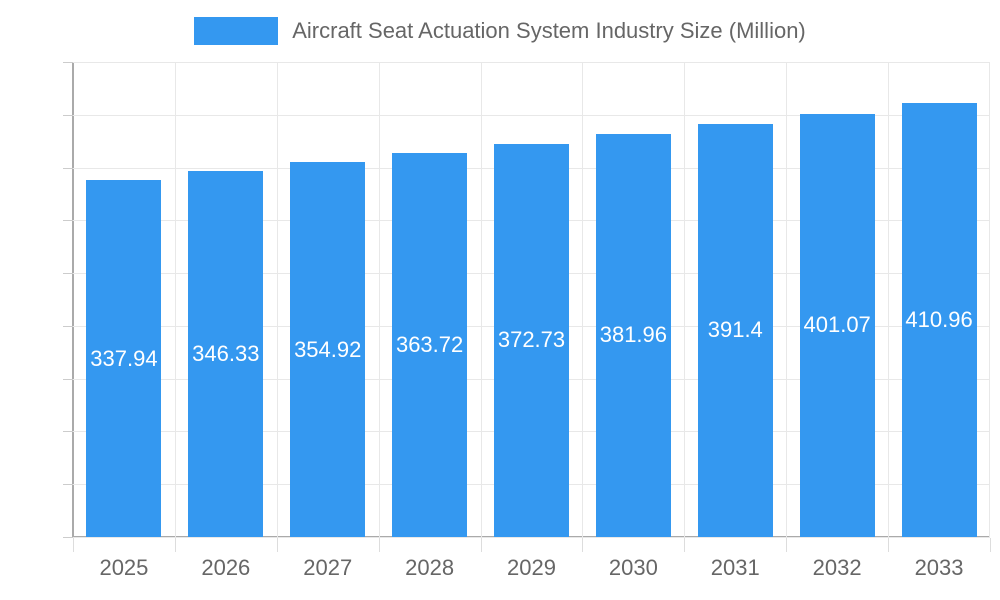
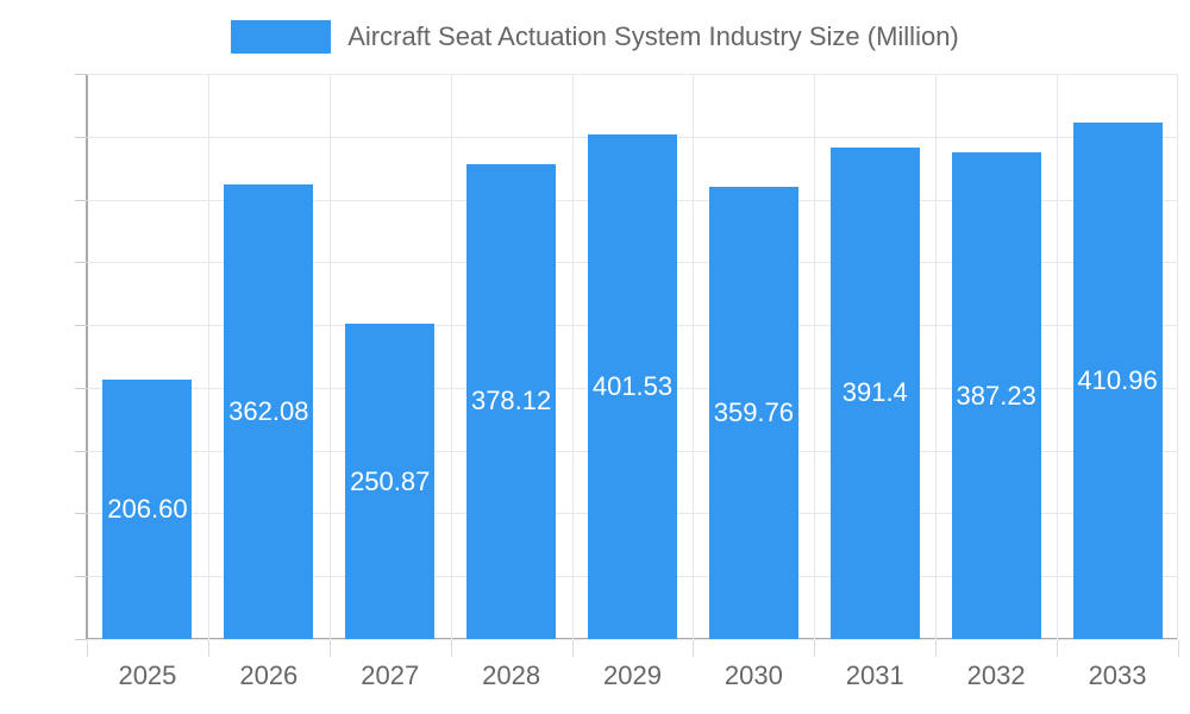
2025: 337.94 -> 206.60
2026: 346.33 -> 362.08
2027: 354.92 -> 250.87
2028: 363.72 -> 378.12
2029: 372.73 -> 401.53
2030: 381.96 -> 359.76
2032: 401.07 -> 387.23
